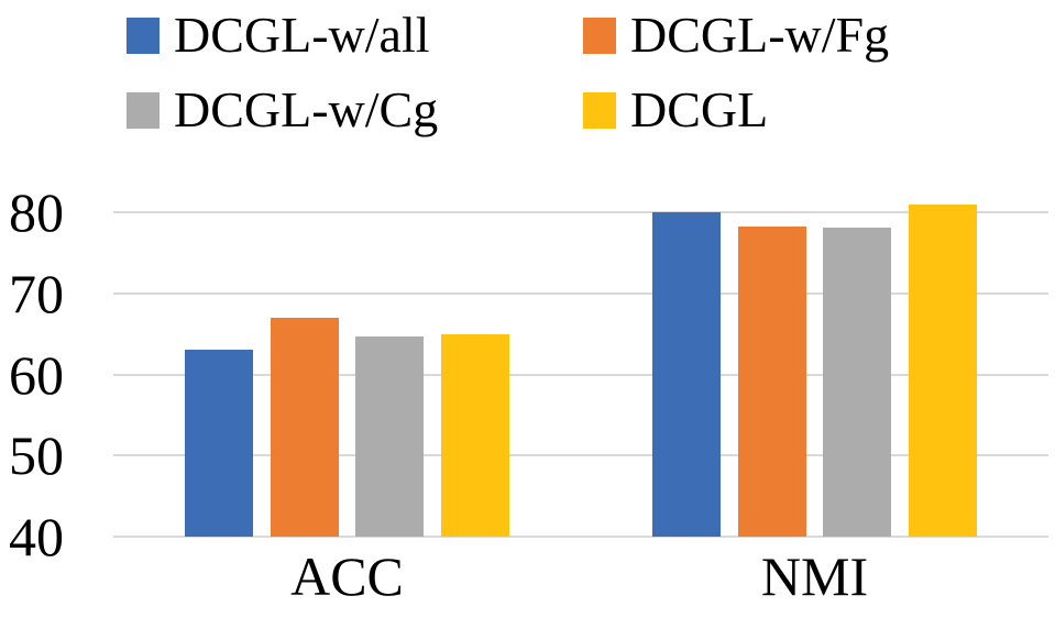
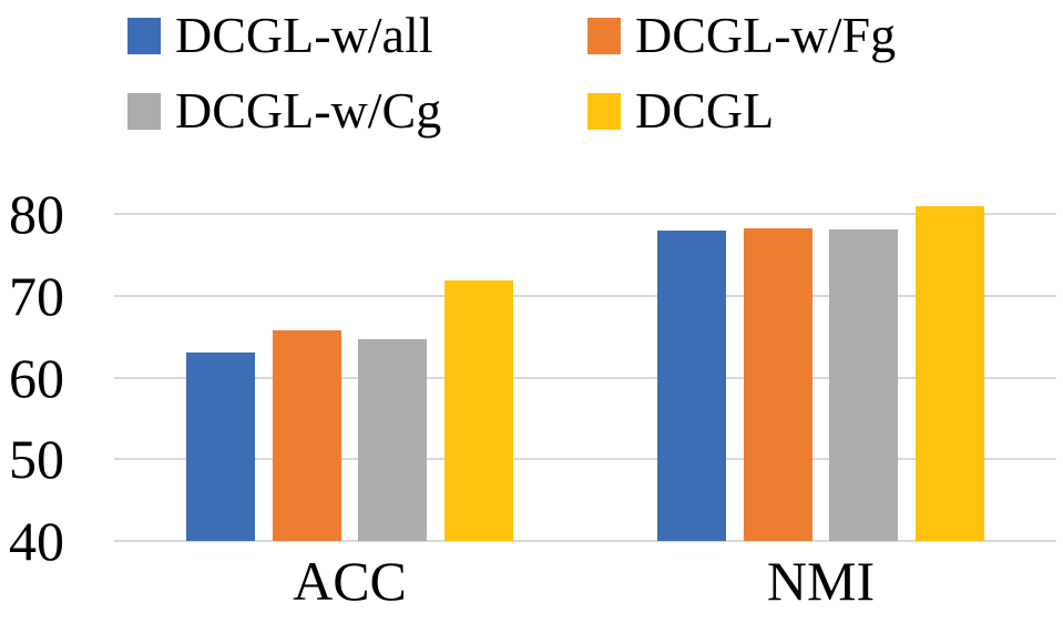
DCGL-w/Fg/ACC: 67 -> 66
DCGL/ACC: 65 -> 72
DCGL-w/all/NMI: 80 -> 78
